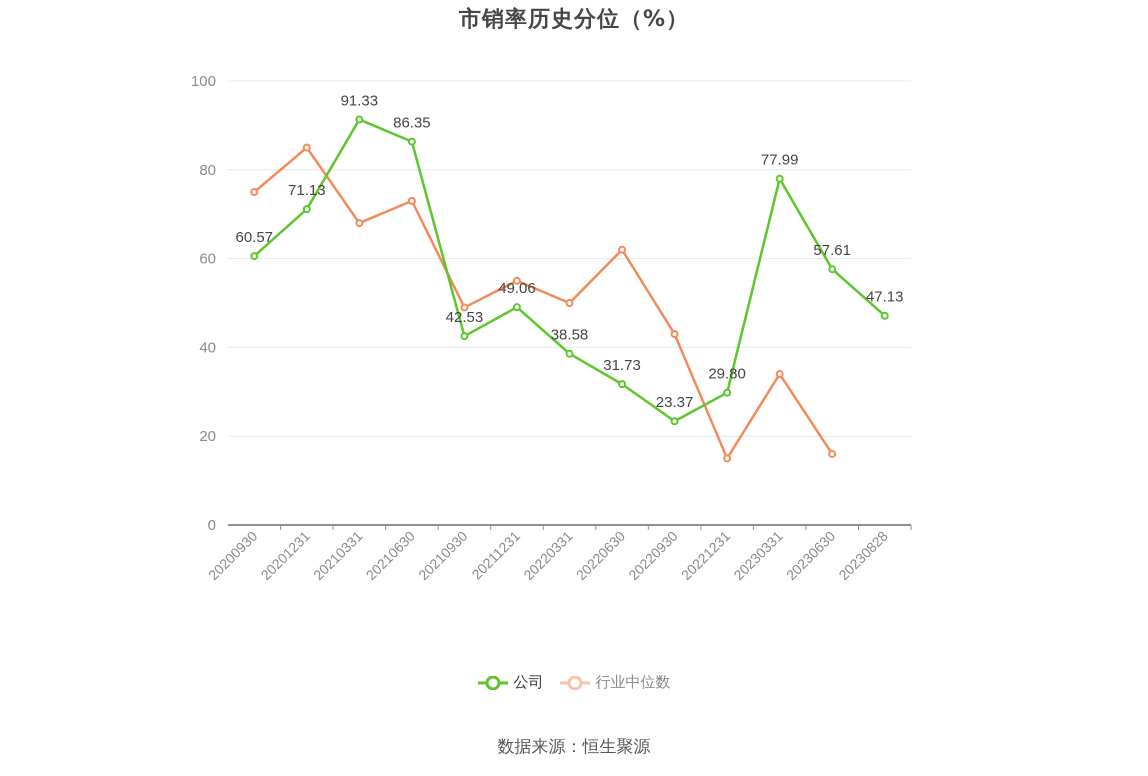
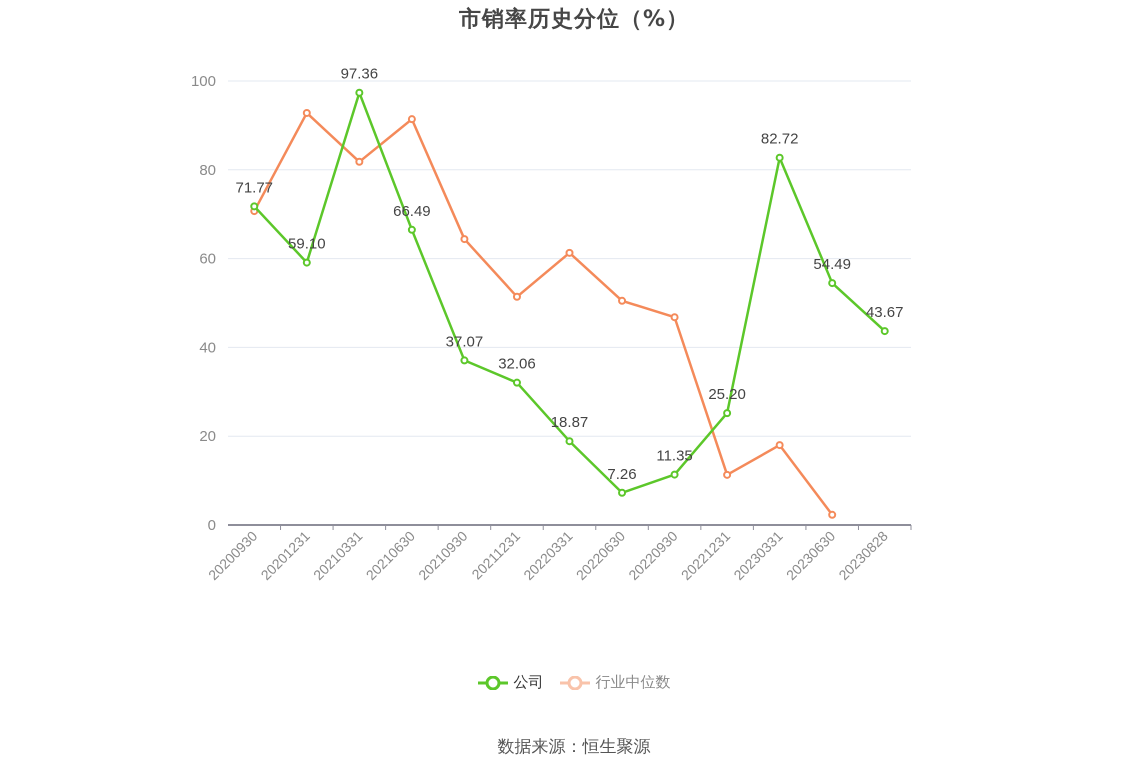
公司/20200930: 60.57 -> 71.77
行业中位数/20200930: 75 -> 71
公司/20201231: 71.13 -> 59.10
行业中位数/20201231: 85 -> 93
公司/20210331: 91.33 -> 97.36
行业中位数/20210331: 68 -> 82
公司/20210630: 86.35 -> 66.49
行业中位数/20210630: 73 -> 91
公司/20210930: 42.53 -> 37.07
行业中位数/20210930: 49 -> 64
公司/20211231: 49.06 -> 32.06
行业中位数/20211231: 55 -> 51
公司/20220331: 38.58 -> 18.87
行业中位数/20220331: 50 -> 61
公司/20220630: 31.73 -> 7.26
行业中位数/20220630: 62 -> 50
公司/20220930: 23.37 -> 11.35
行业中位数/20220930: 43 -> 47
公司/20221231: 29.80 -> 25.20
行业中位数/20221231: 15 -> 11
公司/20230331: 77.99 -> 82.72
行业中位数/20230331: 34 -> 18
公司/20230630: 57.61 -> 54.49
行业中位数/20230630: 16 -> 2
公司/20230828: 47.13 -> 43.67
